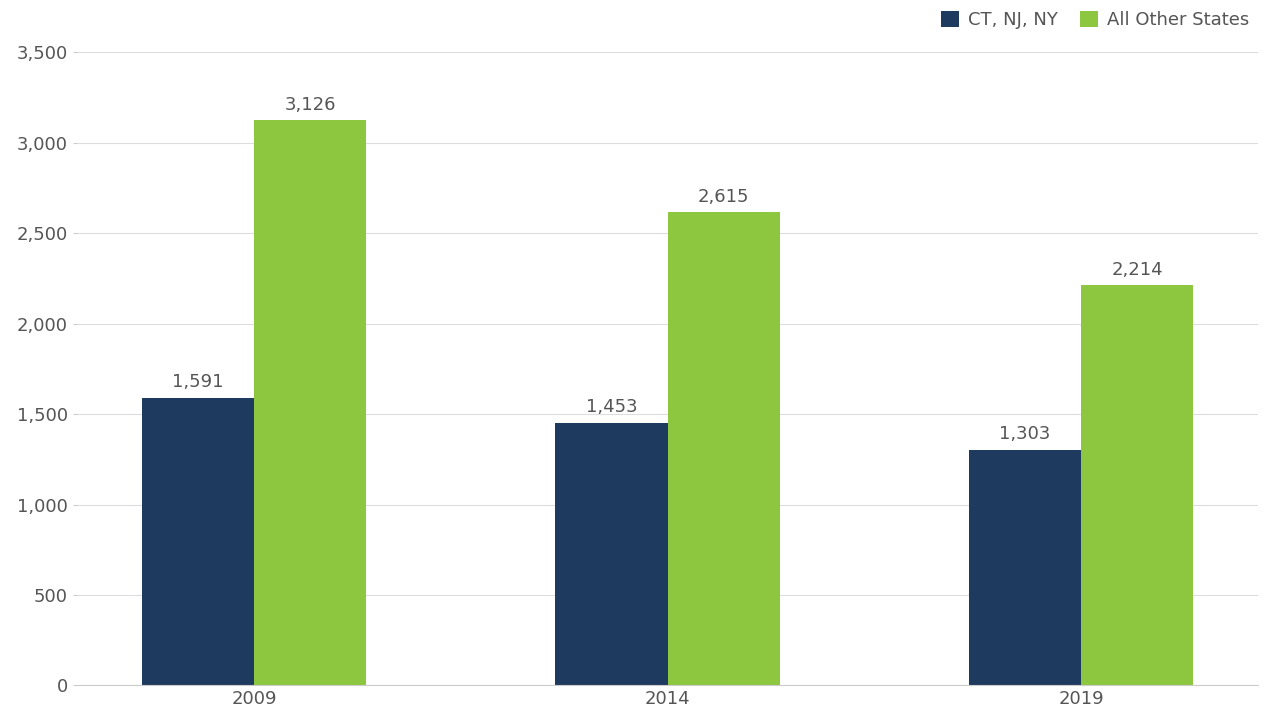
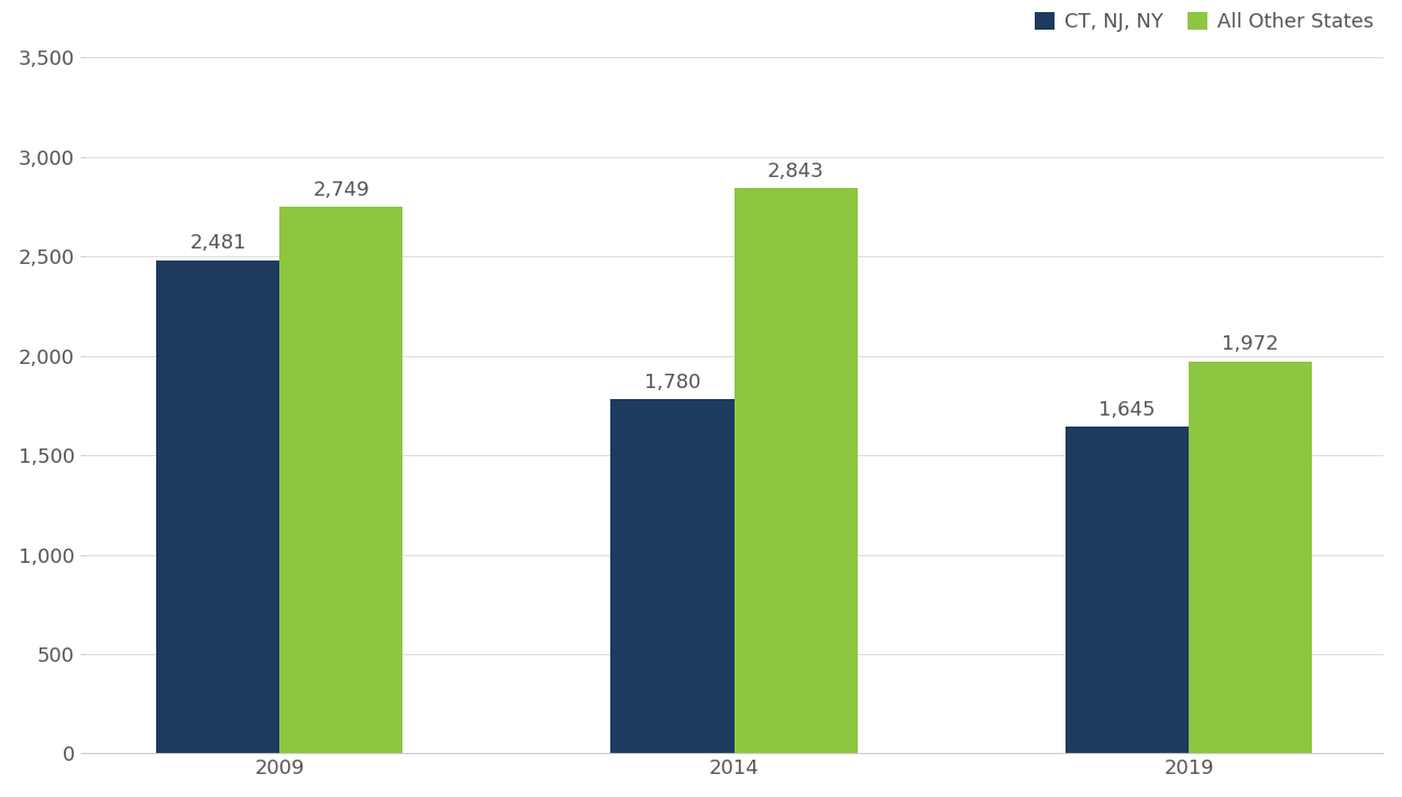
CT, NJ, NY/2009: 1,591 -> 2,481
All Other States/2009: 3,126 -> 2,749
CT, NJ, NY/2014: 1,453 -> 1,780
All Other States/2014: 2,615 -> 2,843
CT, NJ, NY/2019: 1,303 -> 1,645
All Other States/2019: 2,214 -> 1,972
